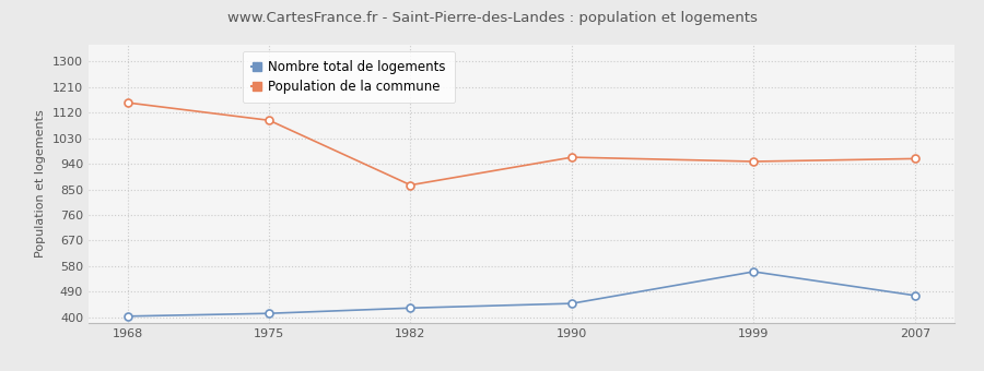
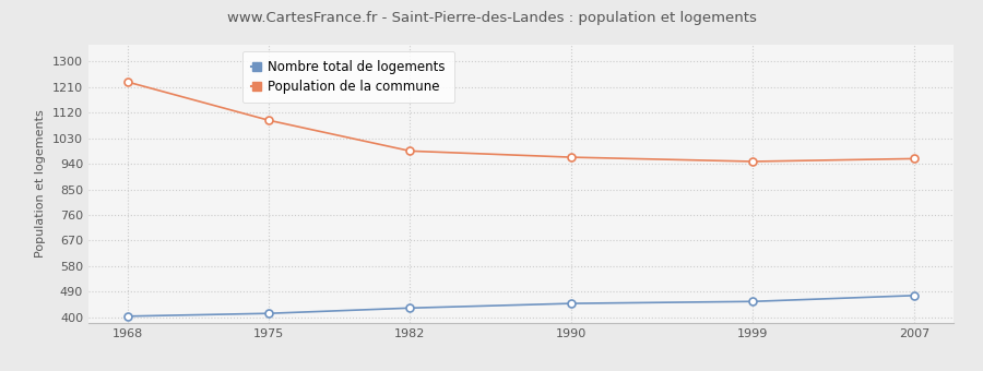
Population de la commune/1968: 1155 -> 1228
Population de la commune/1982: 865 -> 985
Nombre total de logements/1999: 560 -> 455
